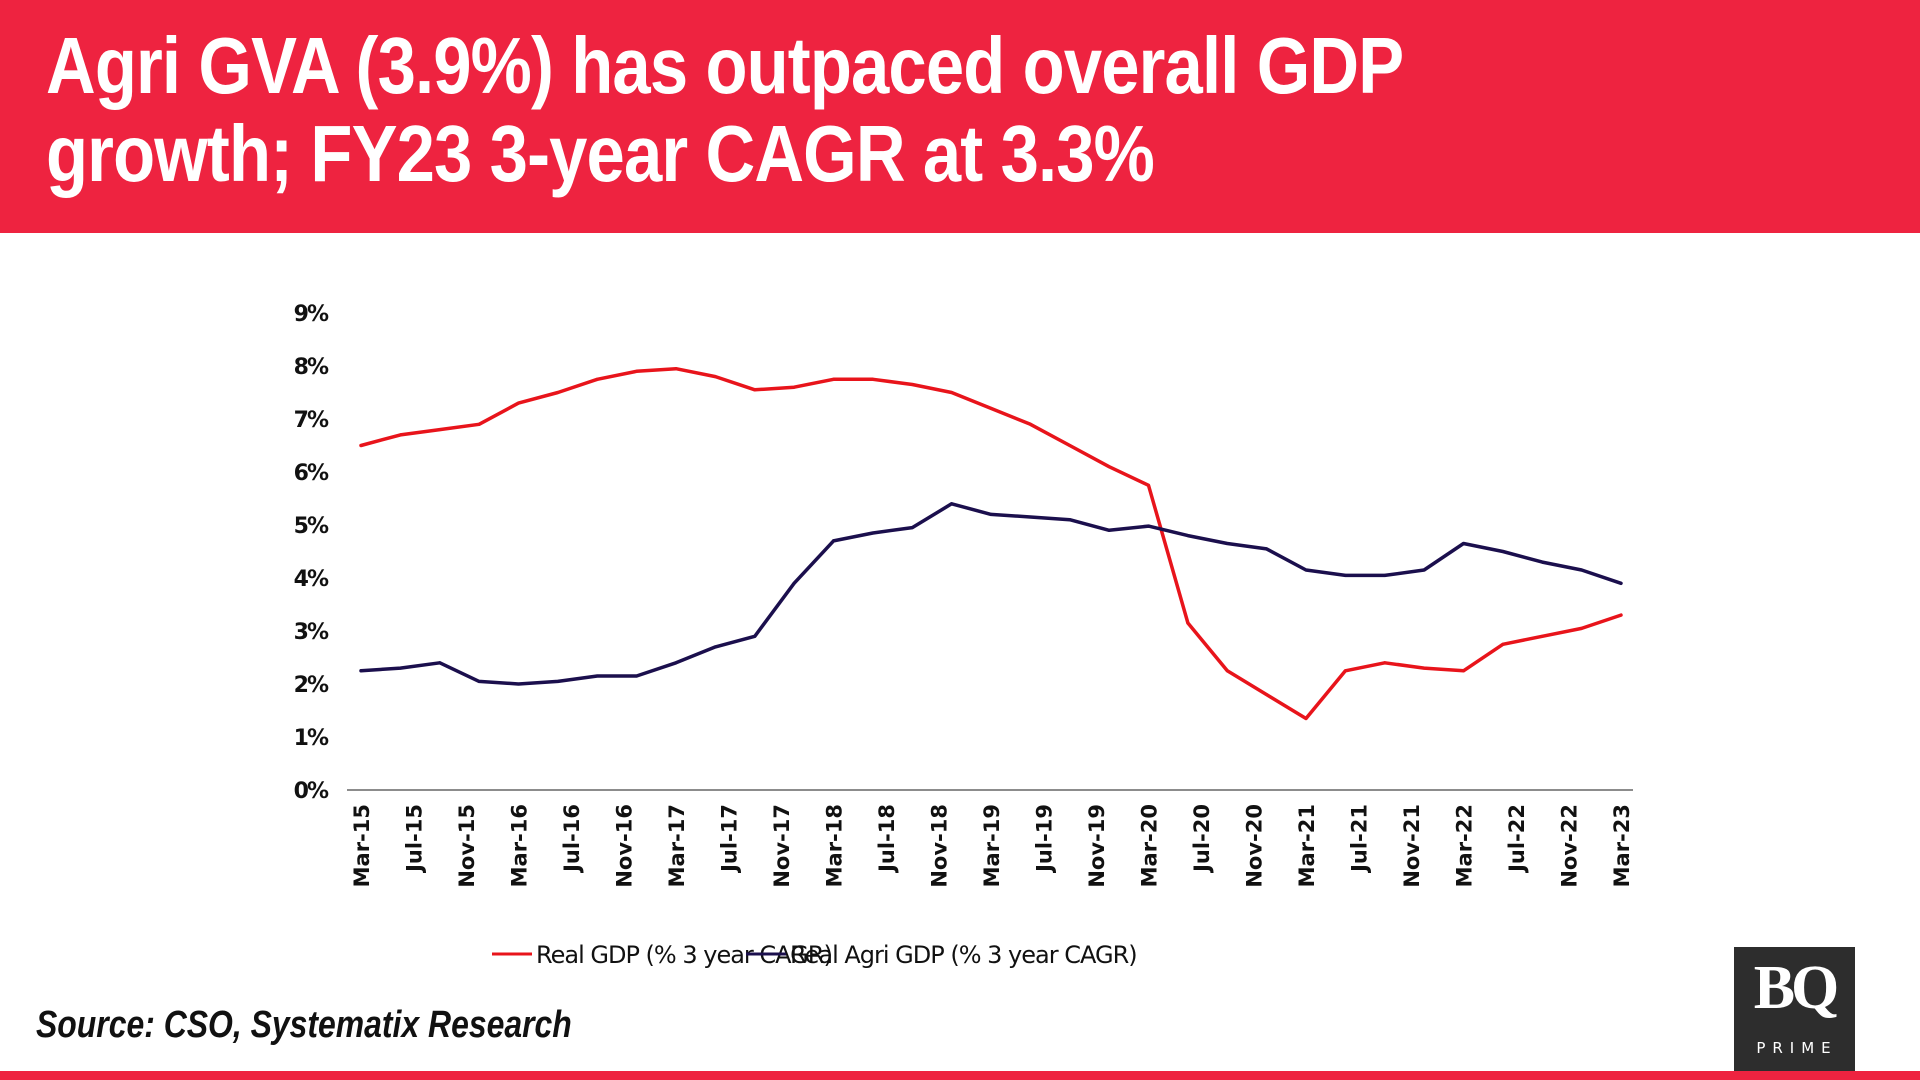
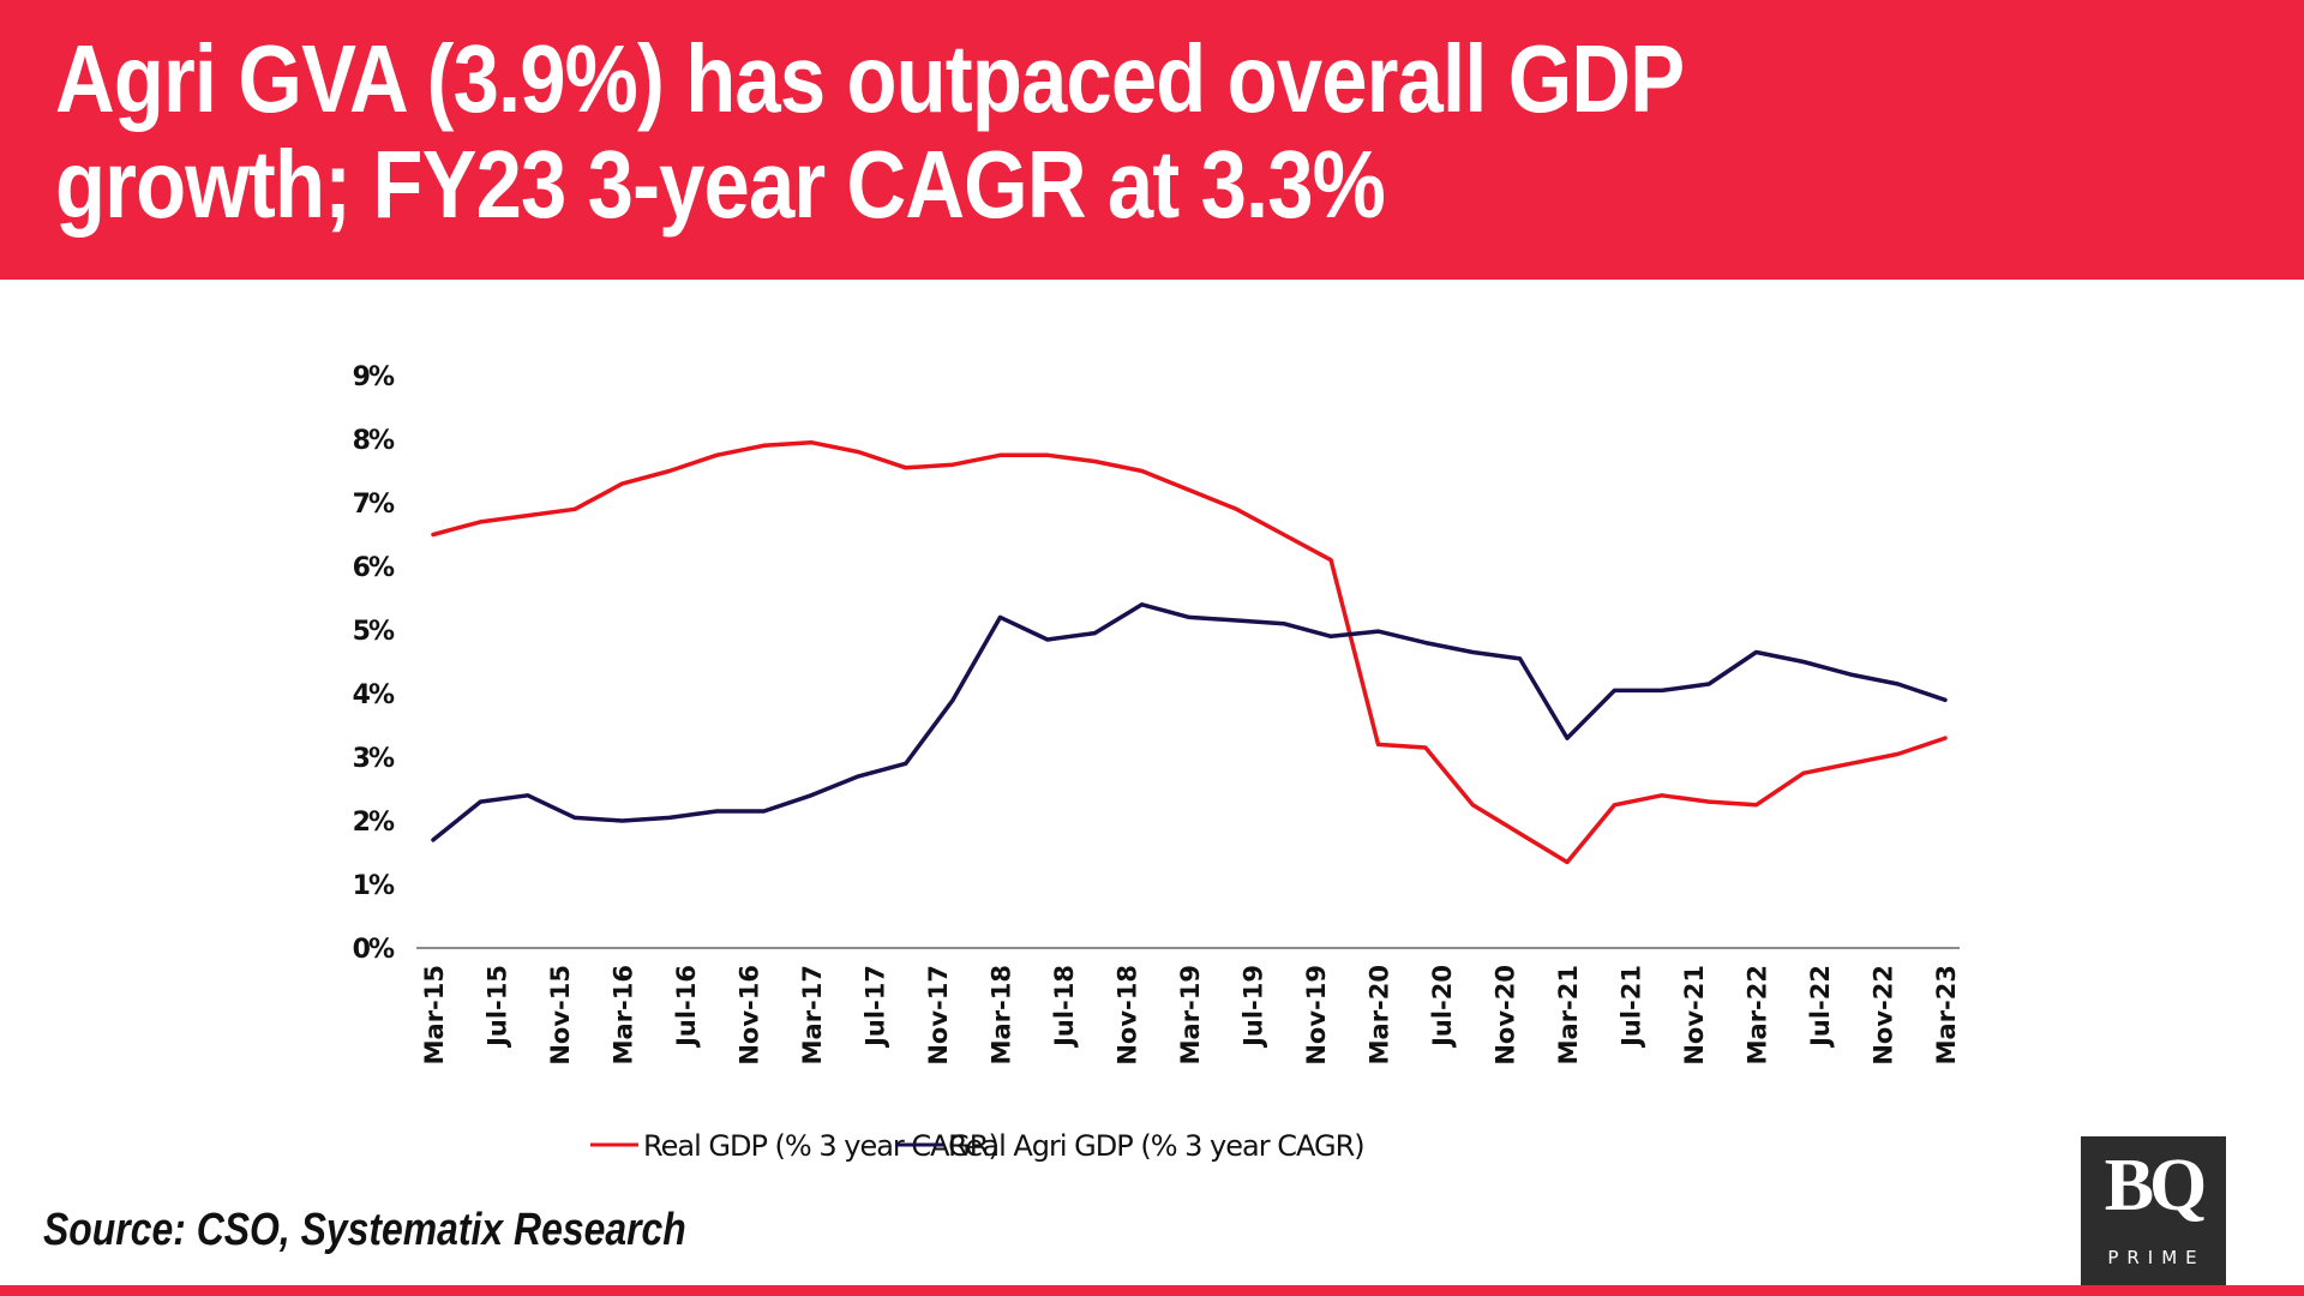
Real Agri GDP (% 3 year CAGR)/Mar-15: 2.2% -> 1.7%
Real Agri GDP (% 3 year CAGR)/Mar-18: 4.7% -> 5.2%
Real GDP (% 3 year CAGR)/Mar-20: 5.8% -> 3.2%
Real Agri GDP (% 3 year CAGR)/Mar-21: 4.2% -> 3.3%
